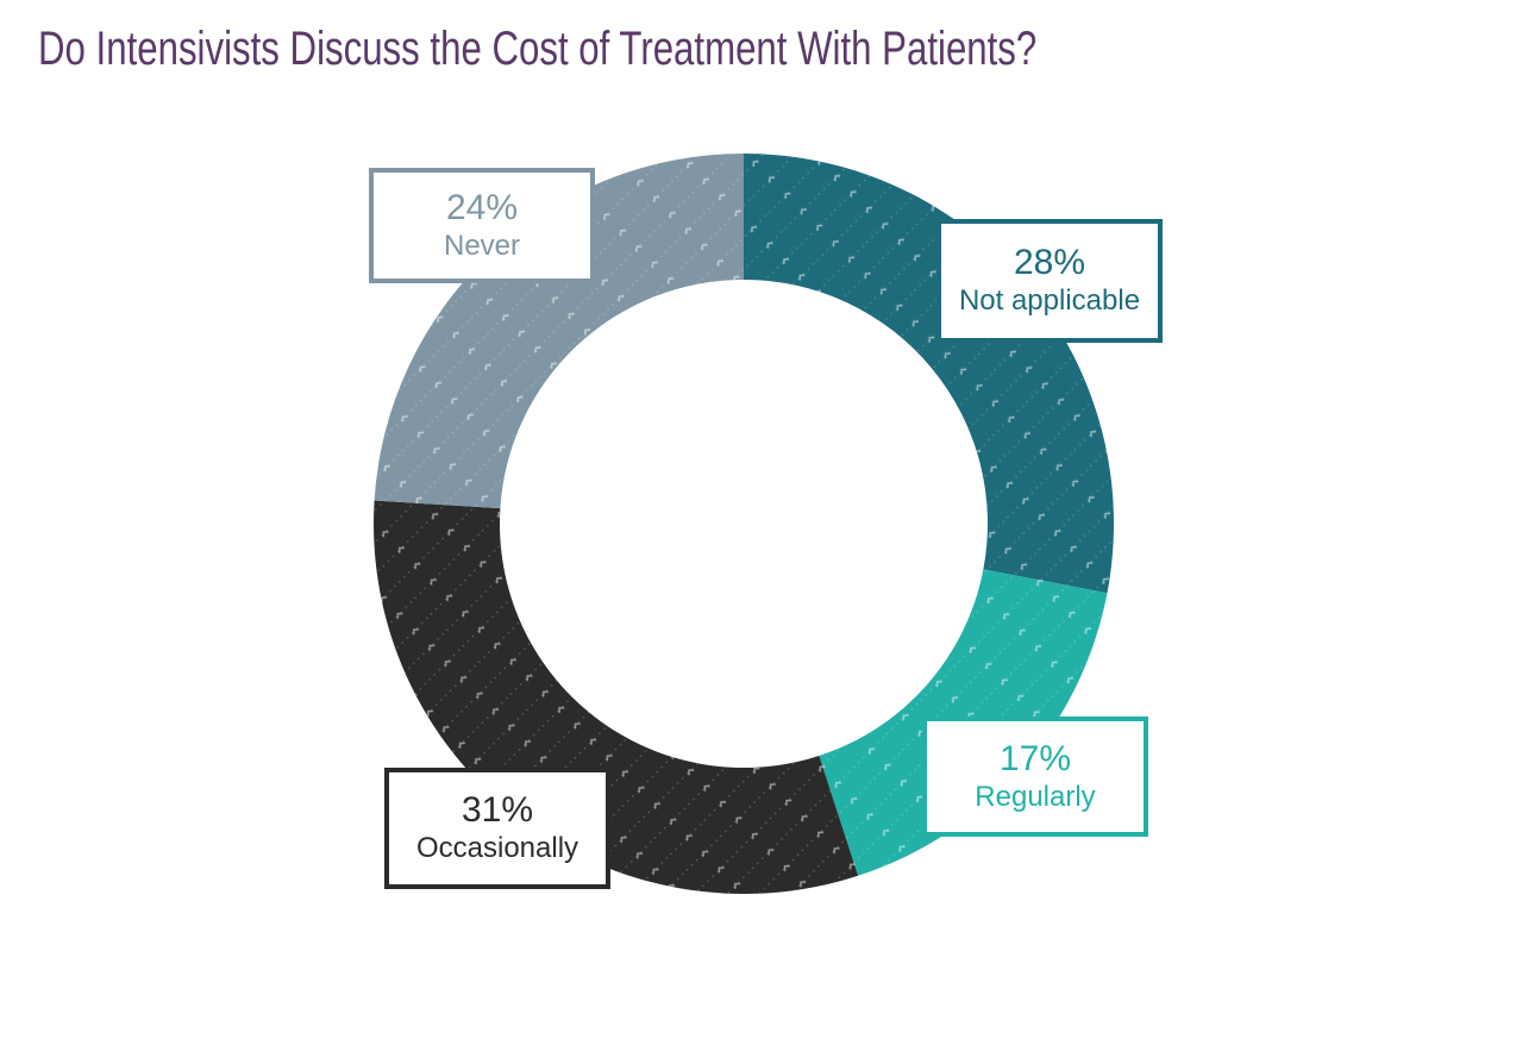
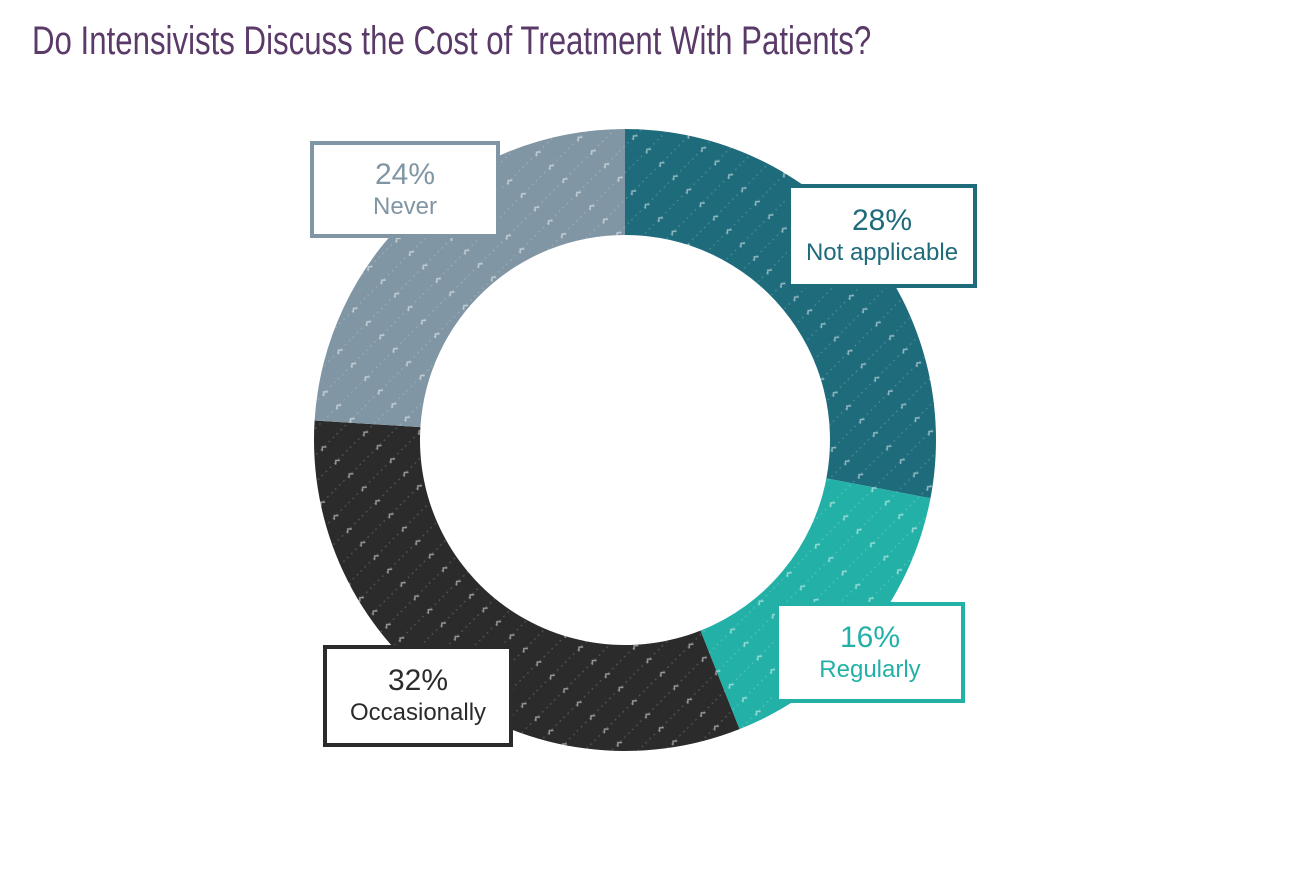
Regularly: 17% -> 16%
Occasionally: 31% -> 32%
